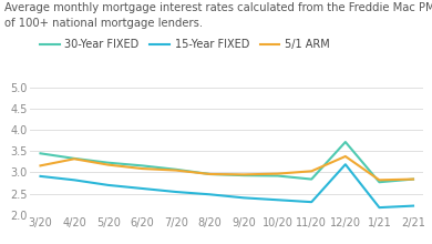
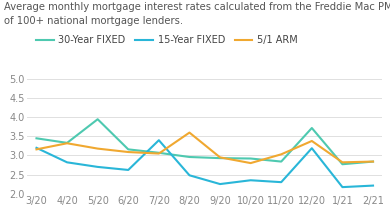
15-Year FIXED/3/20: 2.91 -> 3.20
30-Year FIXED/5/20: 3.23 -> 3.95
15-Year FIXED/7/20: 2.54 -> 3.40
5/1 ARM/8/20: 2.96 -> 3.60
15-Year FIXED/9/20: 2.40 -> 2.25
5/1 ARM/10/20: 2.97 -> 2.80
